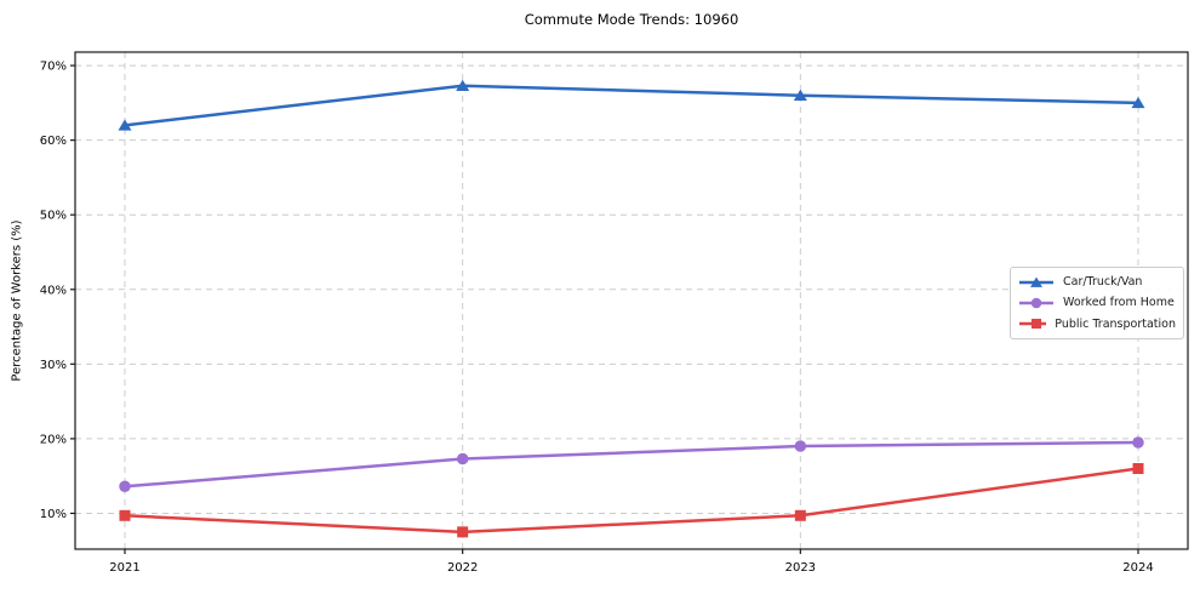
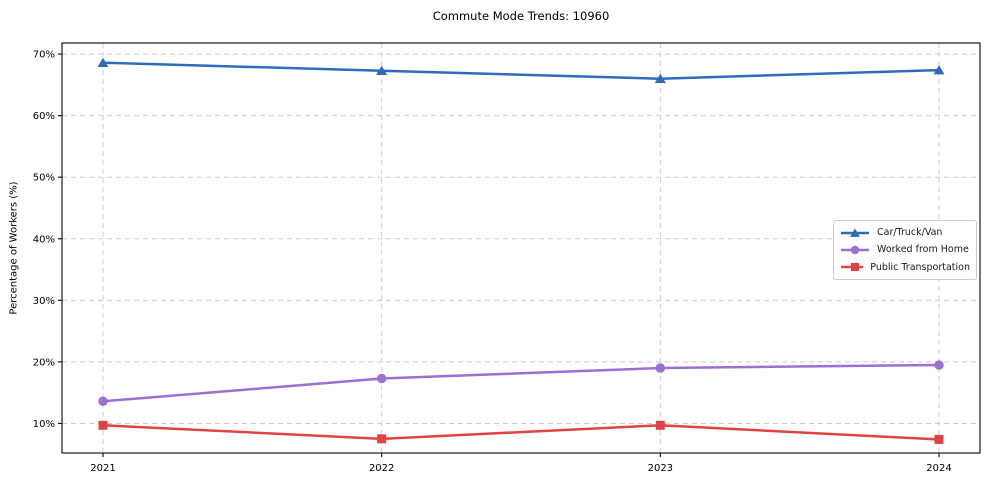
Car/Truck/Van/2021: 62% -> 69%
Car/Truck/Van/2024: 65% -> 67%
Public Transportation/2024: 16% -> 7%
